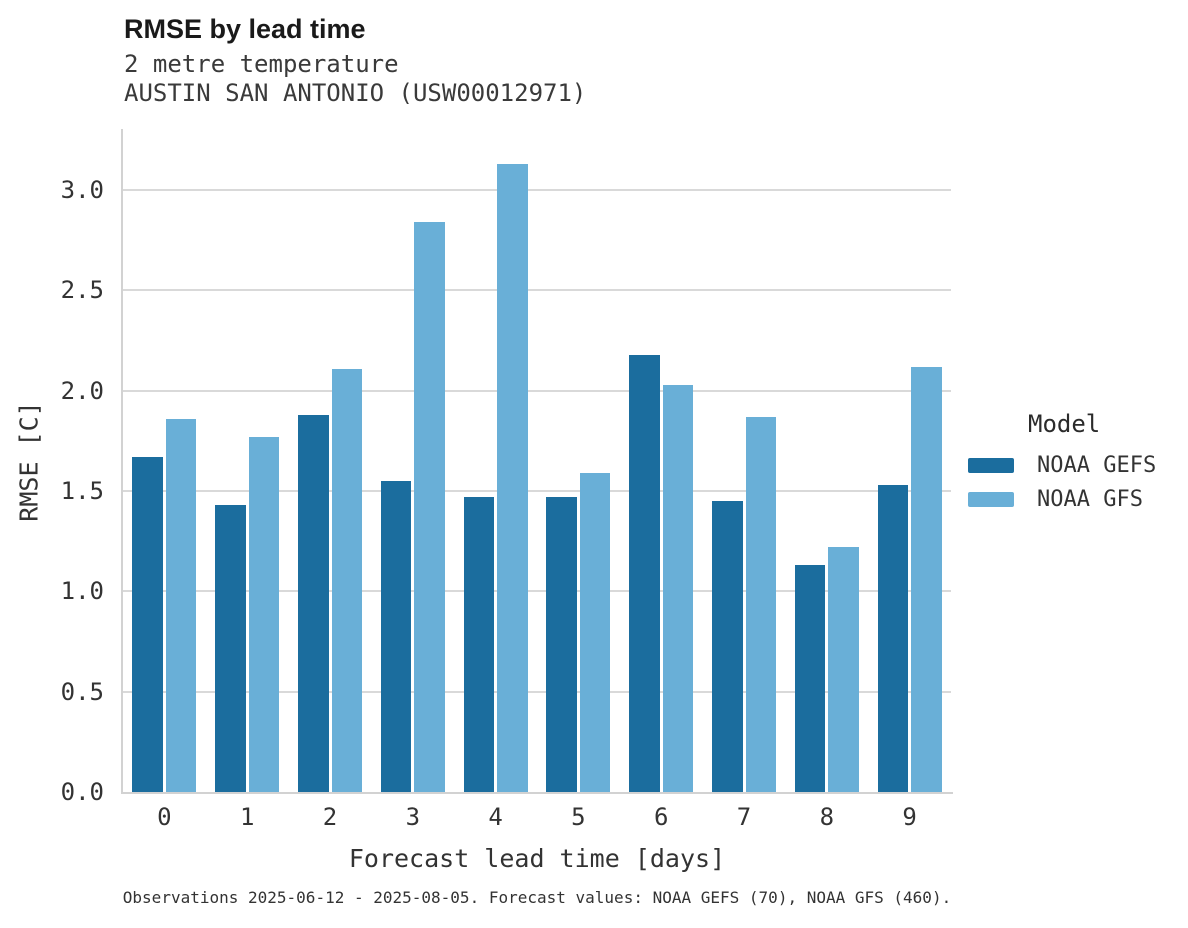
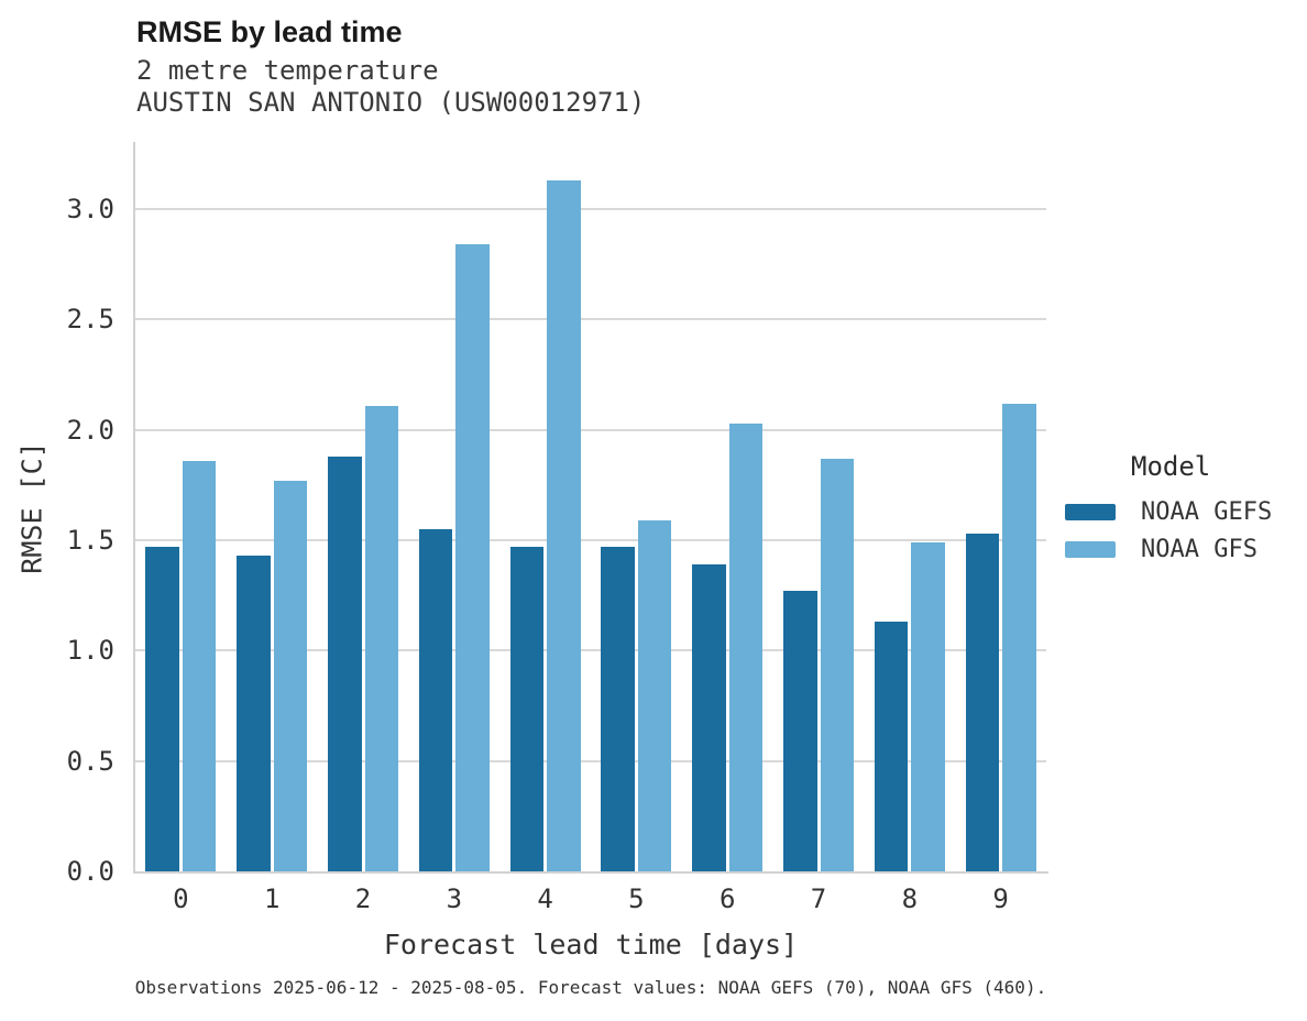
NOAA GEFS/0: 1.67 -> 1.47
NOAA GEFS/6: 2.18 -> 1.39
NOAA GEFS/7: 1.45 -> 1.27
NOAA GFS/8: 1.22 -> 1.49
